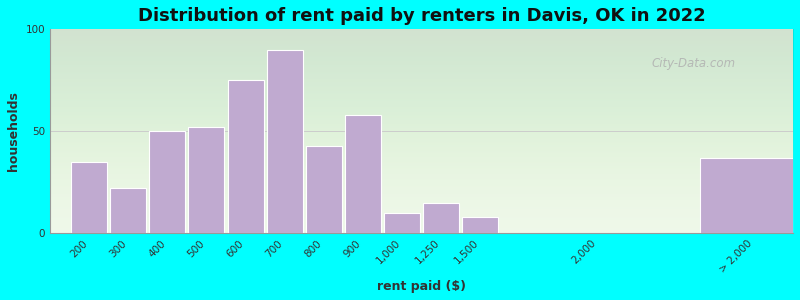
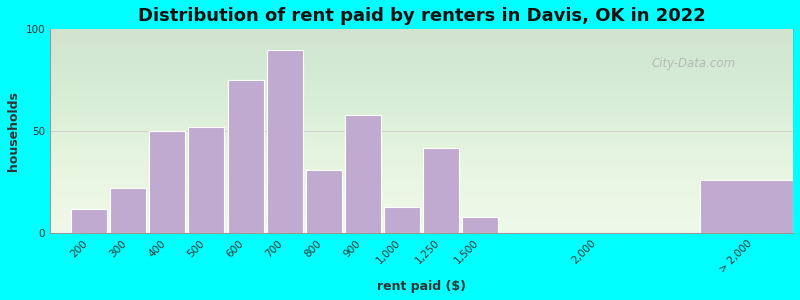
200: 35 -> 12
800: 43 -> 31
1,000: 10 -> 13
1,250: 15 -> 42
> 2,000: 37 -> 26
